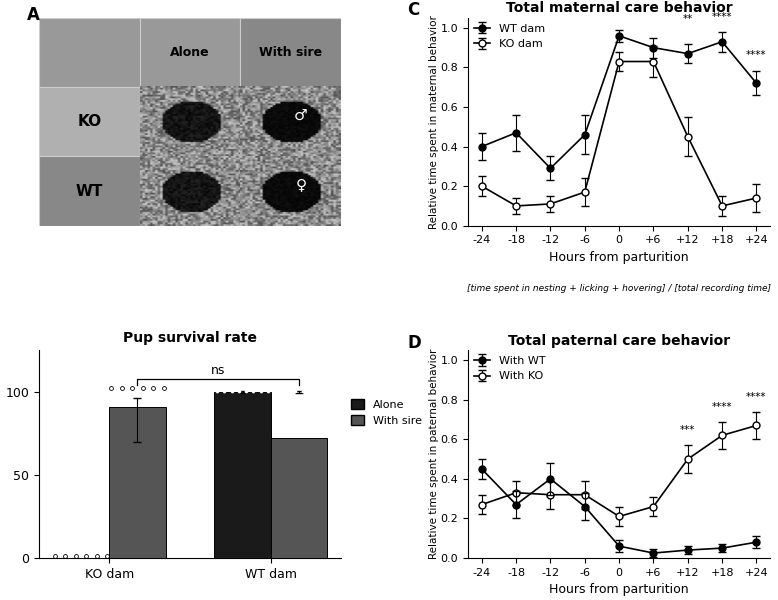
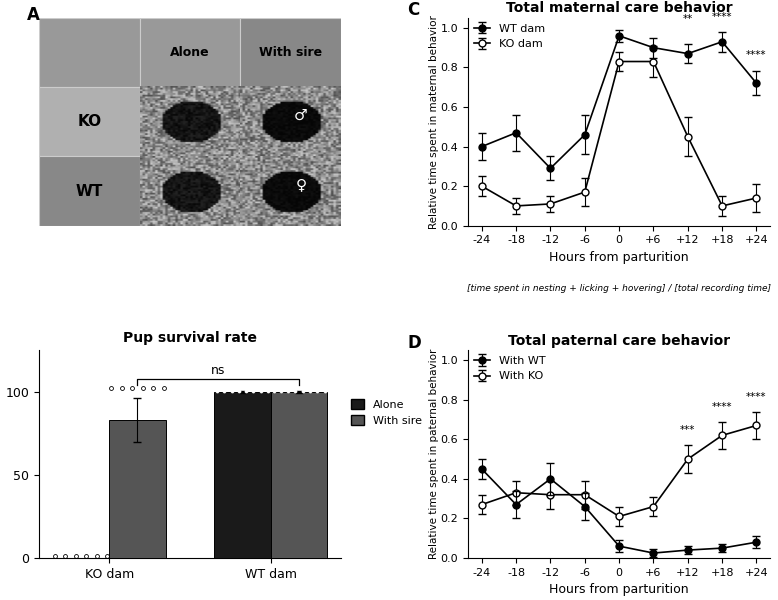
Pup survival rate/With sire/KO dam: 91 -> 83
Pup survival rate/With sire/WT dam: 72 -> 100
